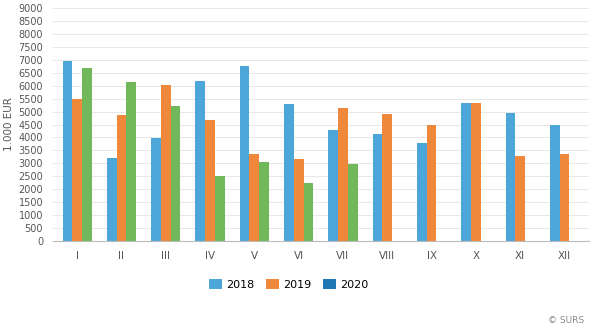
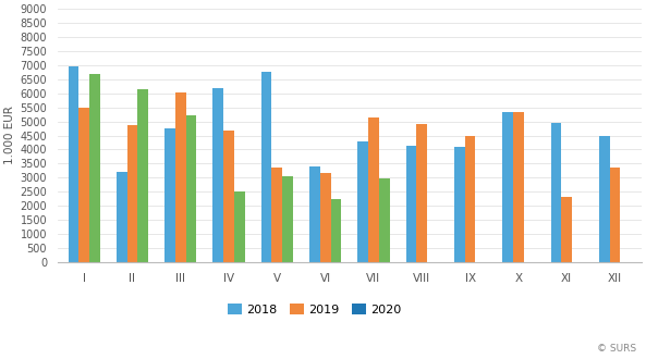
2018/III: 3980 -> 4750
2018/VI: 5280 -> 3400
2018/IX: 3800 -> 4100
2019/XI: 3280 -> 2300
